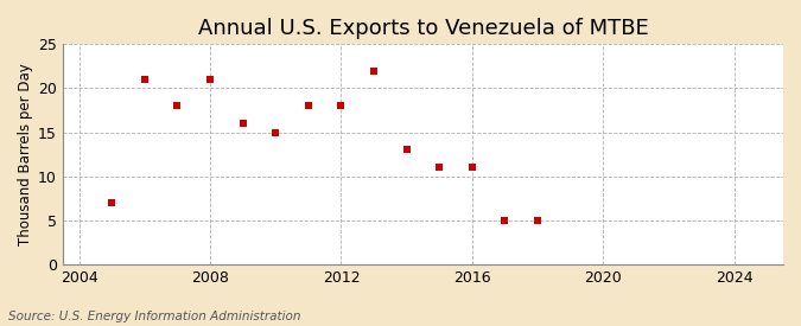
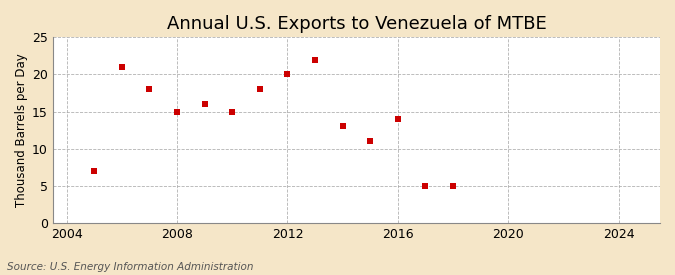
2008: 21 -> 15
2012: 18 -> 20
2016: 11 -> 14
